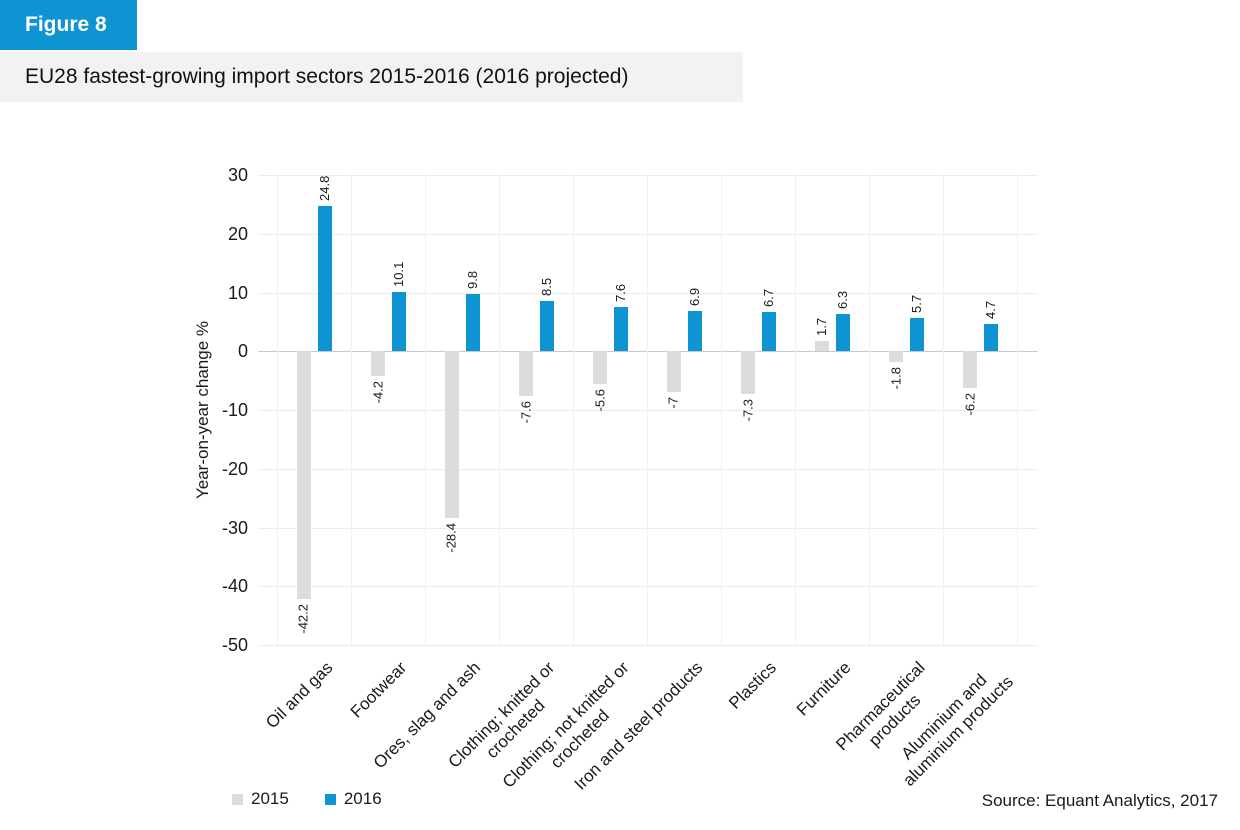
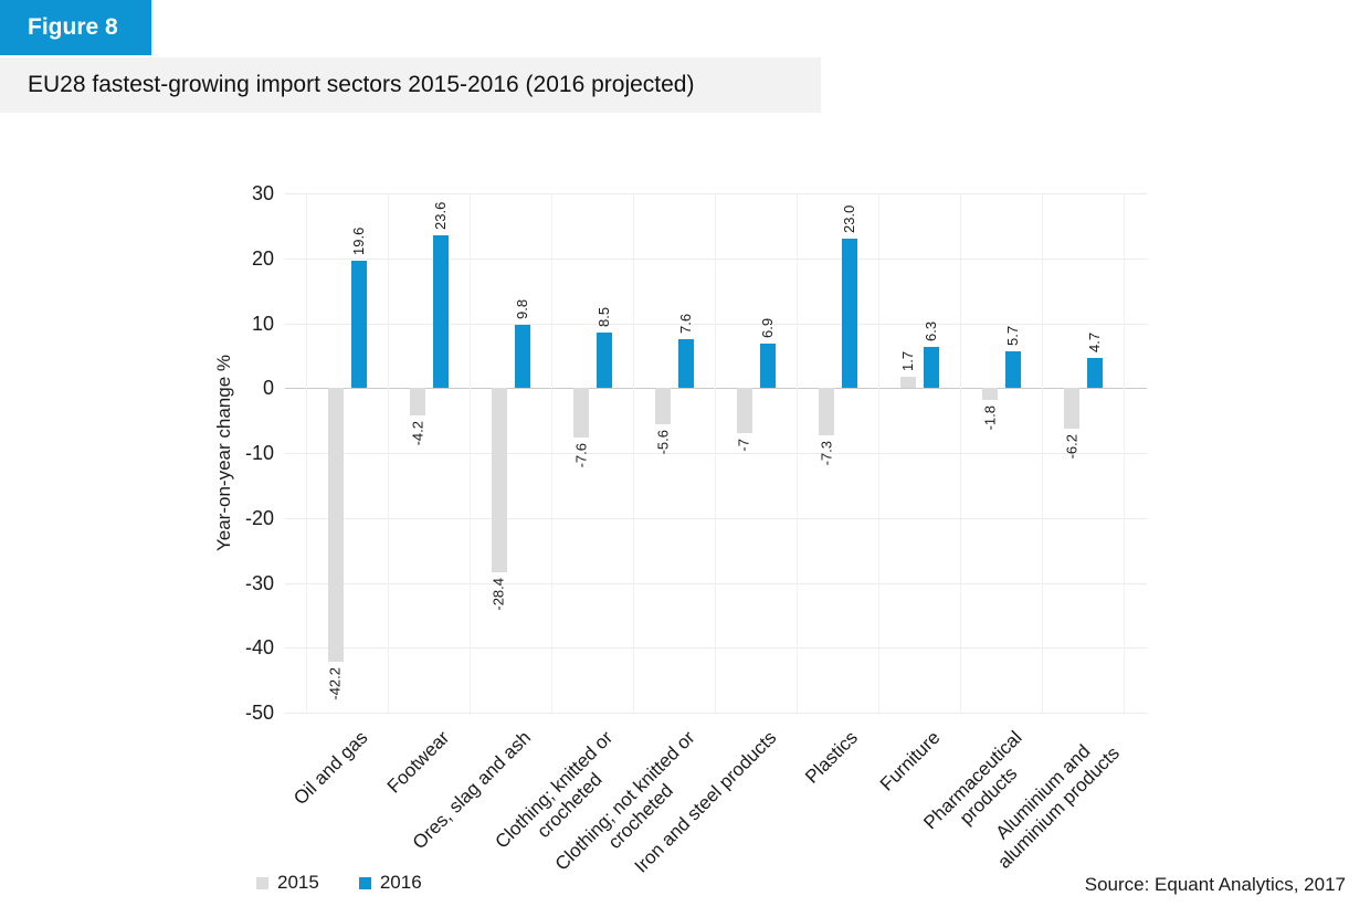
2016/Oil and gas: 24.8 -> 19.6
2016/Footwear: 10.1 -> 23.6
2016/Plastics: 6.7 -> 23.0
